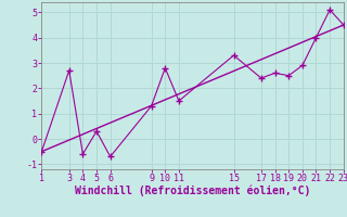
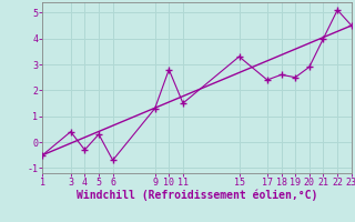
3: 2.7 -> 0.4
4: -0.6 -> -0.3
